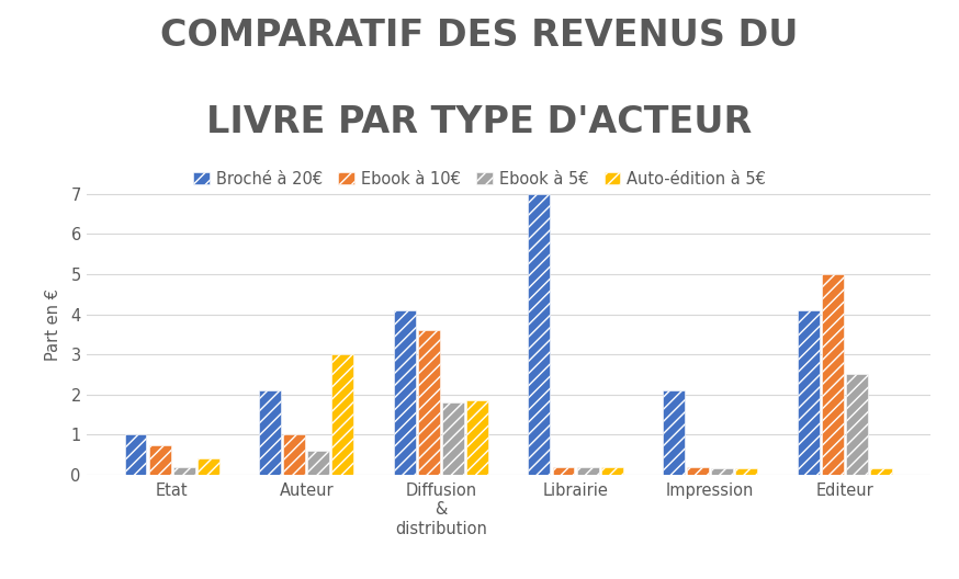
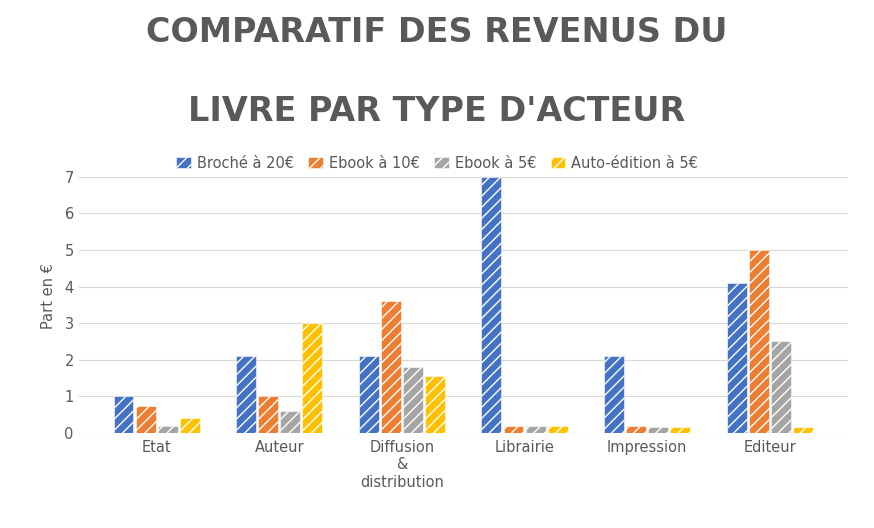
Broché à 20€/Diffusion & distribution: 4.1 -> 2.1
Auto-édition à 5€/Diffusion & distribution: 1.85 -> 1.55
